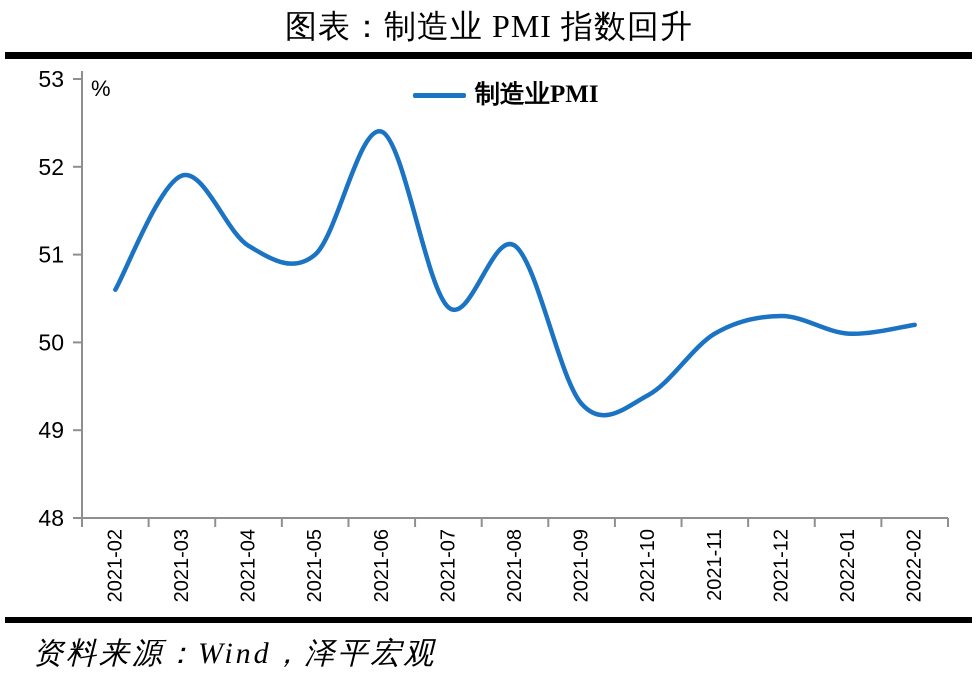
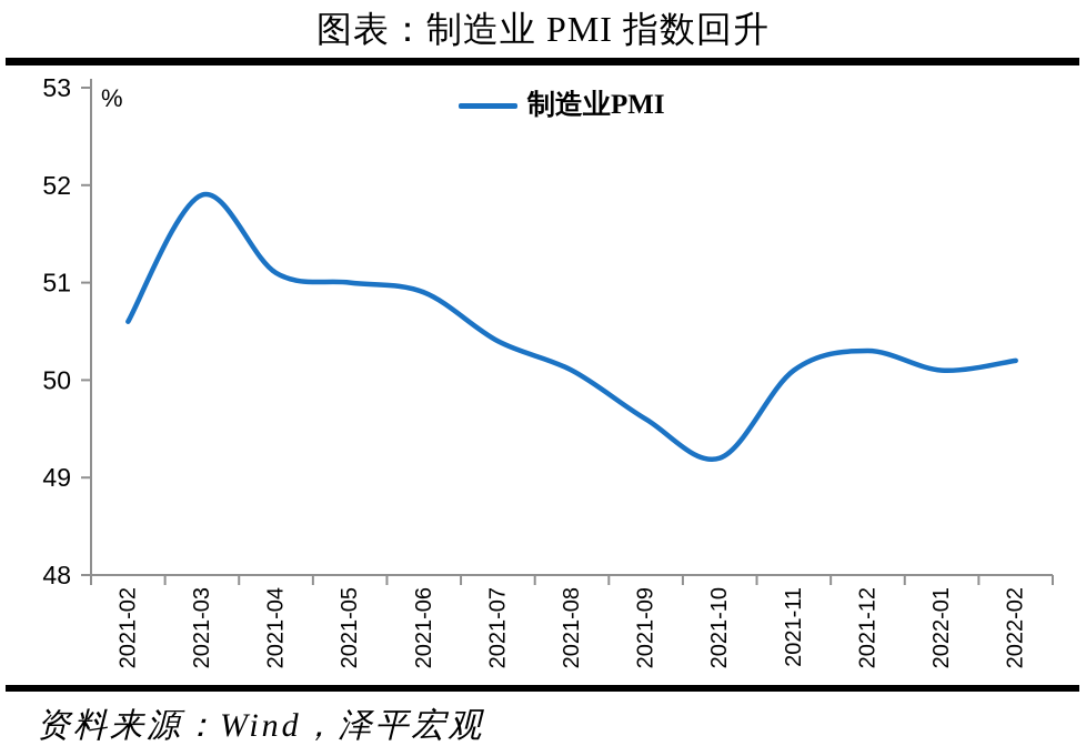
2021-06: 52.4 -> 50.9
2021-08: 51.1 -> 50.1
2021-09: 49.3 -> 49.6
2021-10: 49.4 -> 49.2
